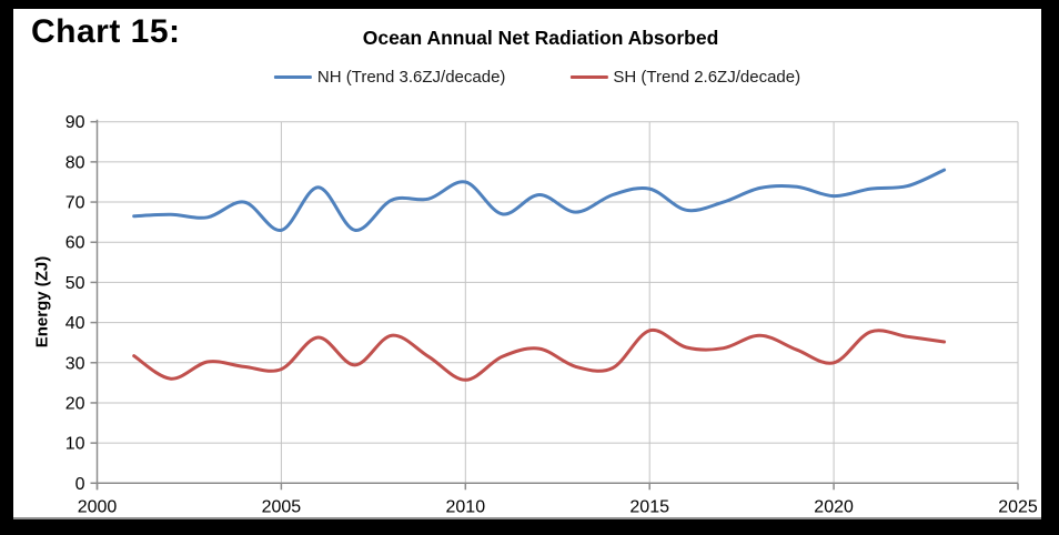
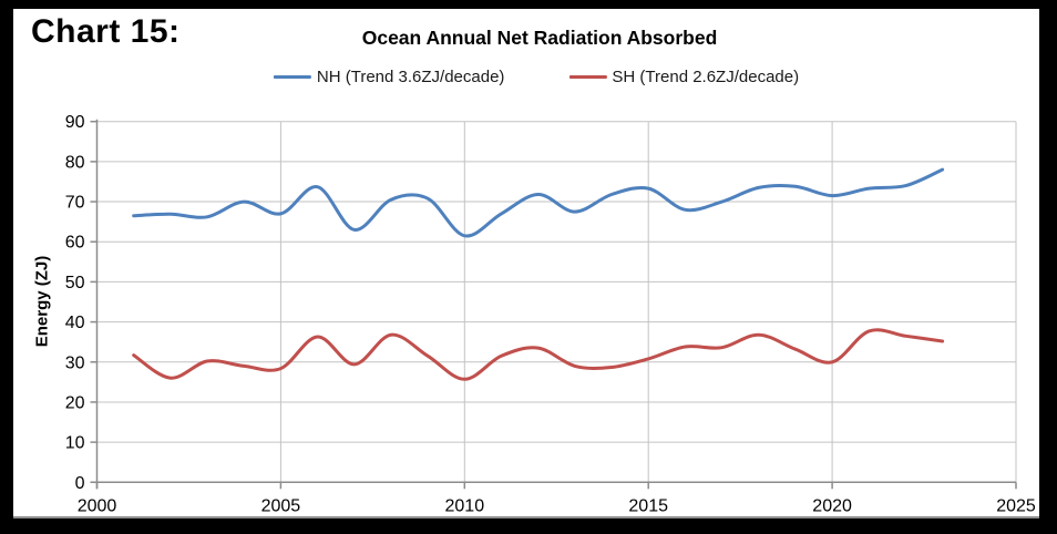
NH (Trend 3.6ZJ/decade)/2005: 63 -> 67
NH (Trend 3.6ZJ/decade)/2010: 75 -> 62
SH (Trend 2.6ZJ/decade)/2015: 38 -> 31
